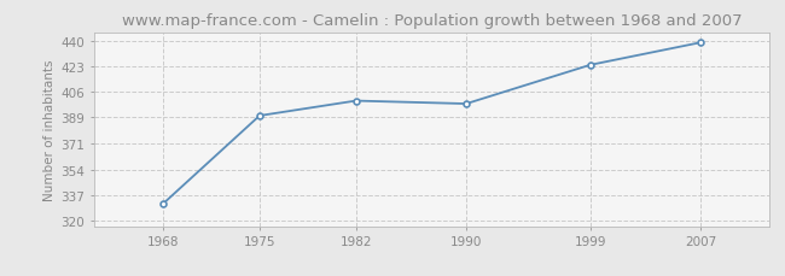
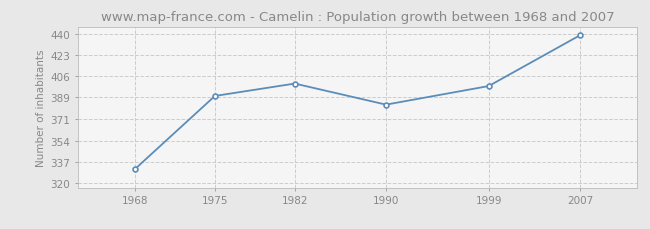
1990: 398 -> 383
1999: 424 -> 398
